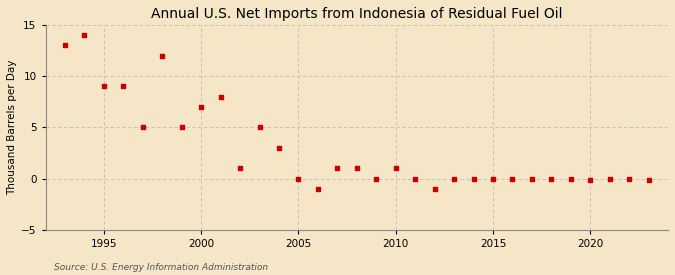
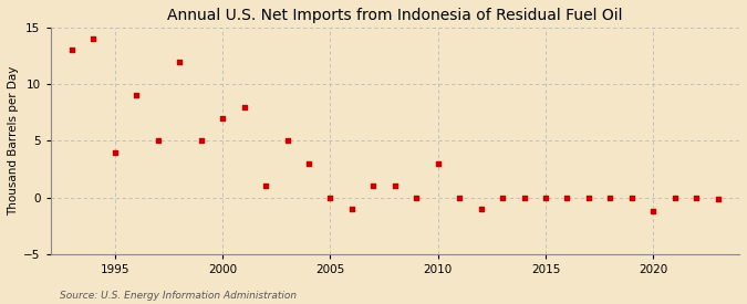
1995: 9.0 -> 4.0
2010: 1.0 -> 3.0
2020: -0.1 -> -1.2
